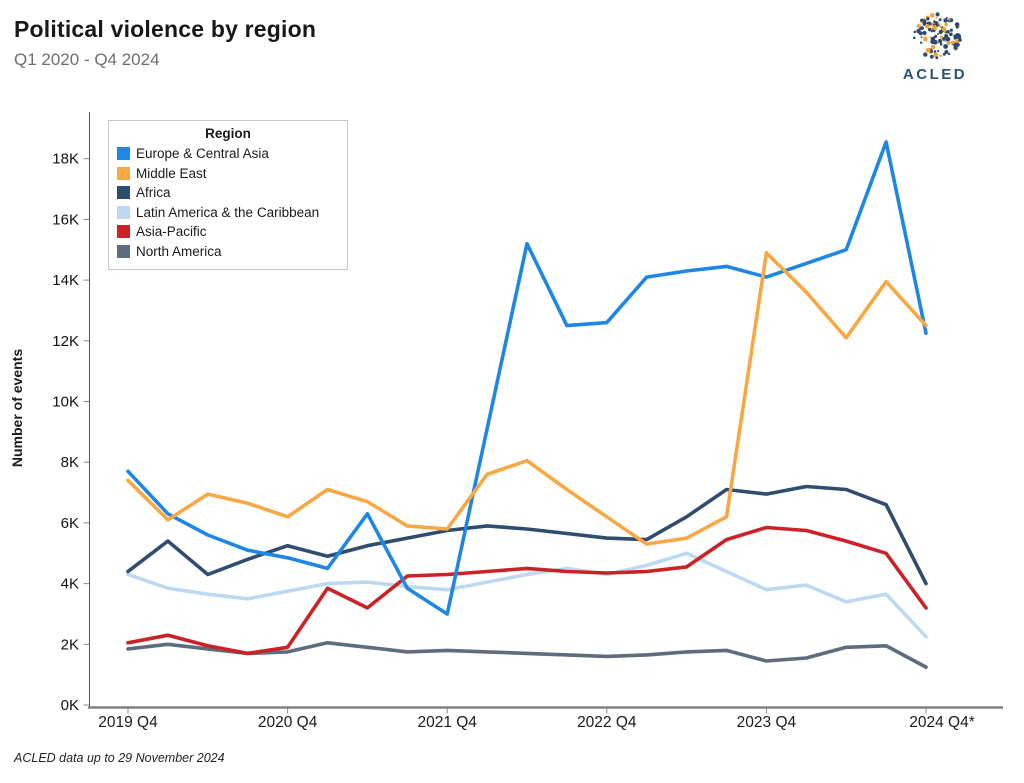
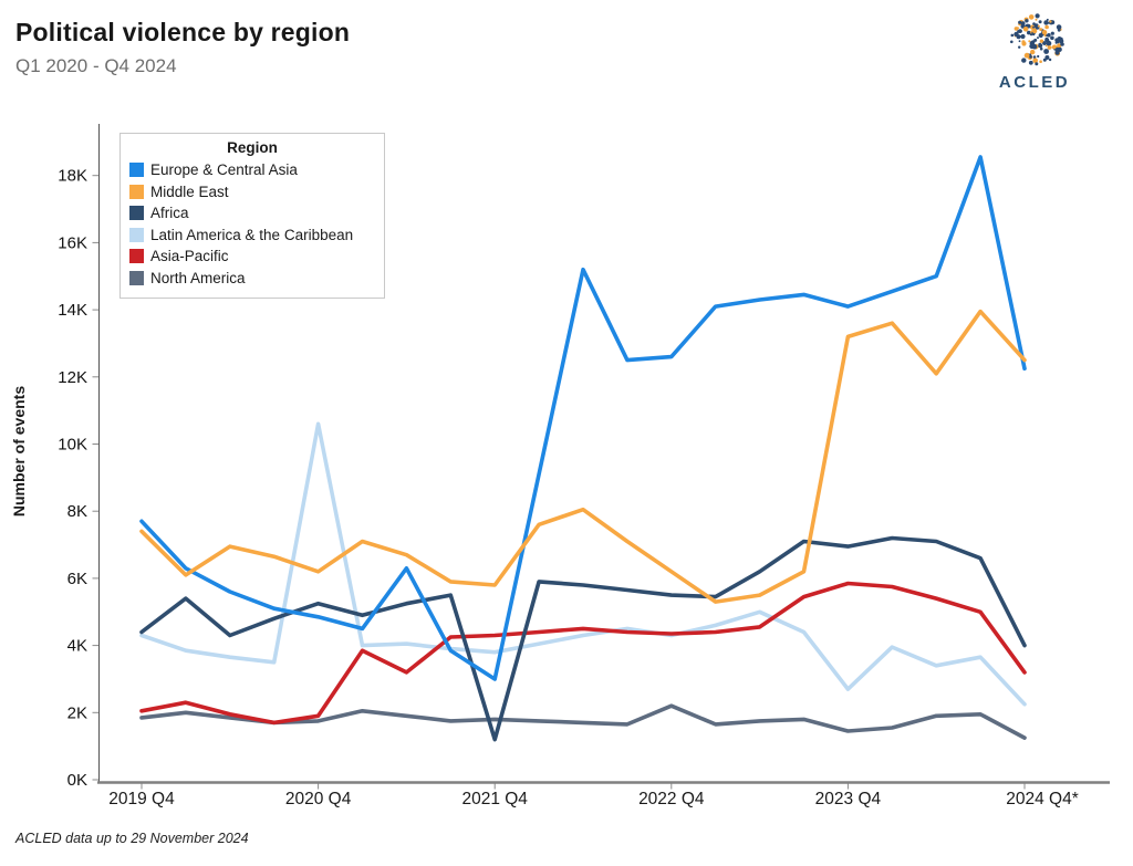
Latin America & the Caribbean/2020 Q4: 3.8K -> 10.6K
Africa/2021 Q4: 5.8K -> 1.2K
North America/2022 Q4: 1.6K -> 2.2K
Middle East/2023 Q4: 14.9K -> 13.2K
Latin America & the Caribbean/2023 Q4: 3.8K -> 2.7K
